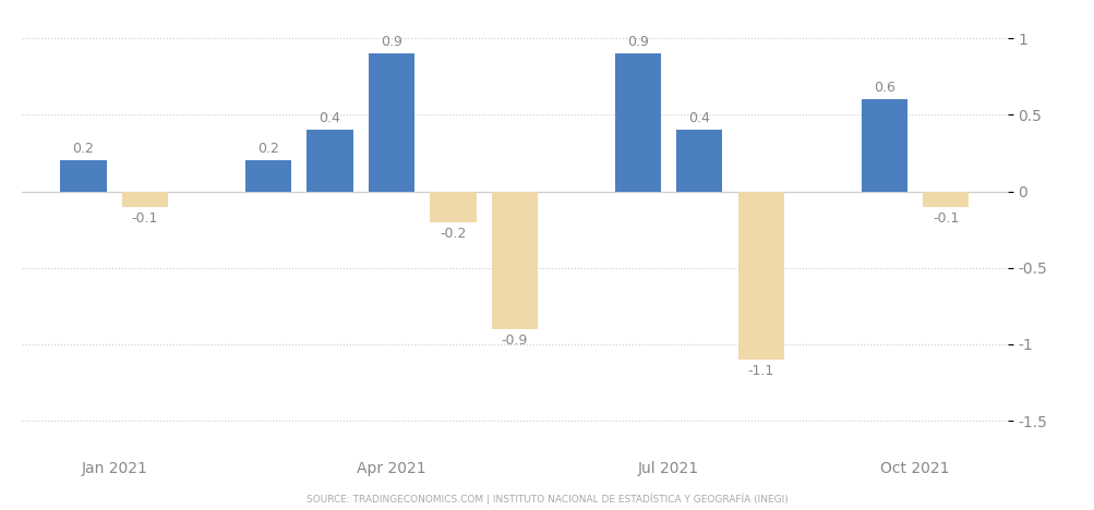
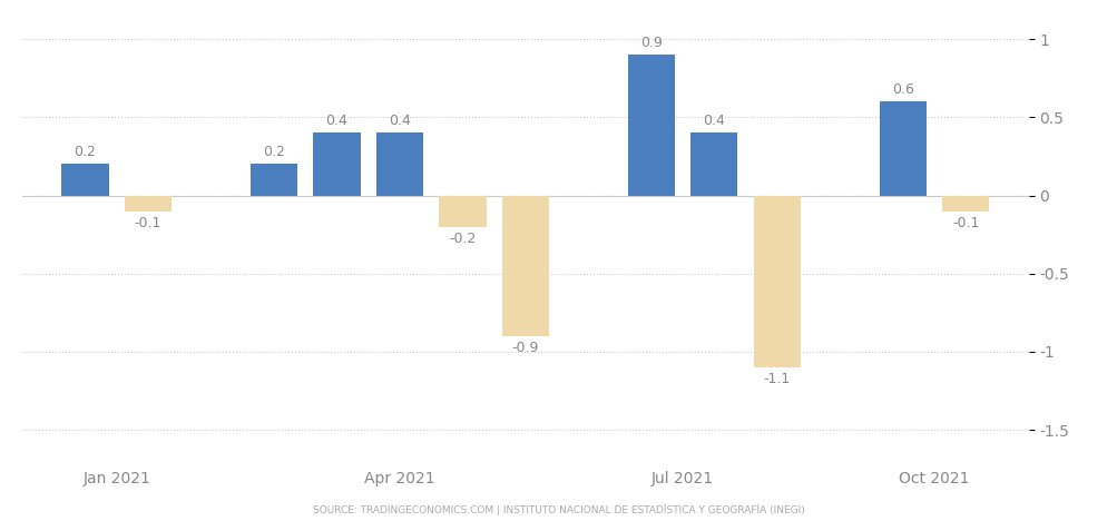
Apr 2021: 0.9 -> 0.4
